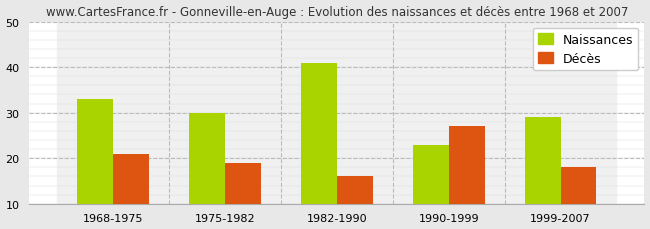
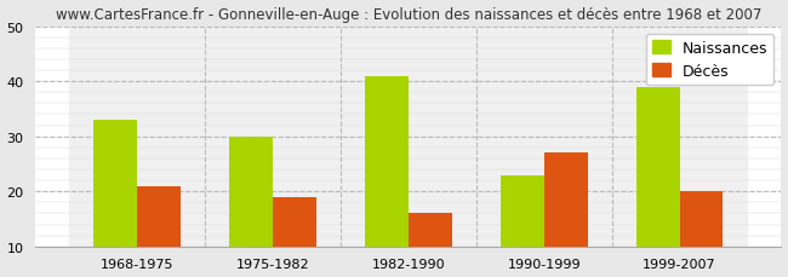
Naissances/1999-2007: 29 -> 39
Décès/1999-2007: 18 -> 20
